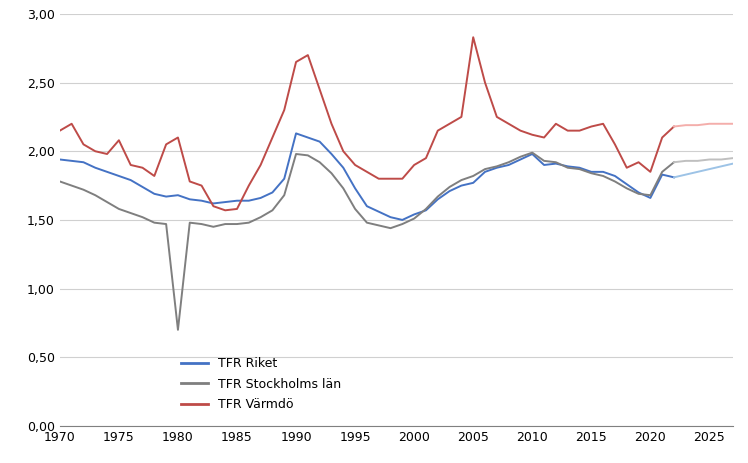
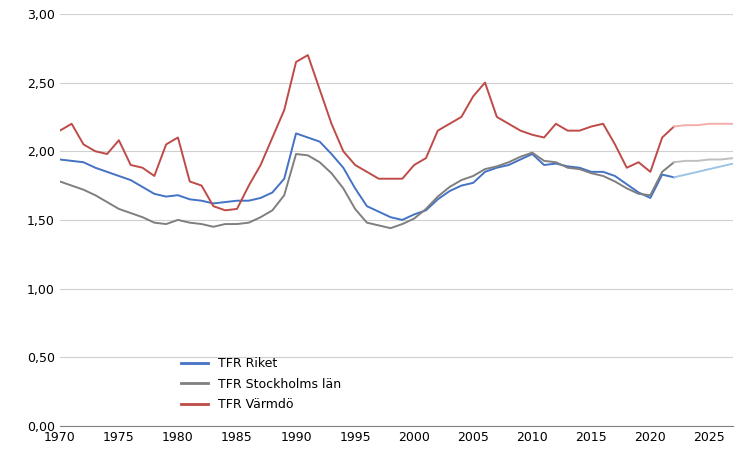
TFR Stockholms län/1980: 0,70 -> 1,50
TFR Värmdö/2005: 2,83 -> 2,40
